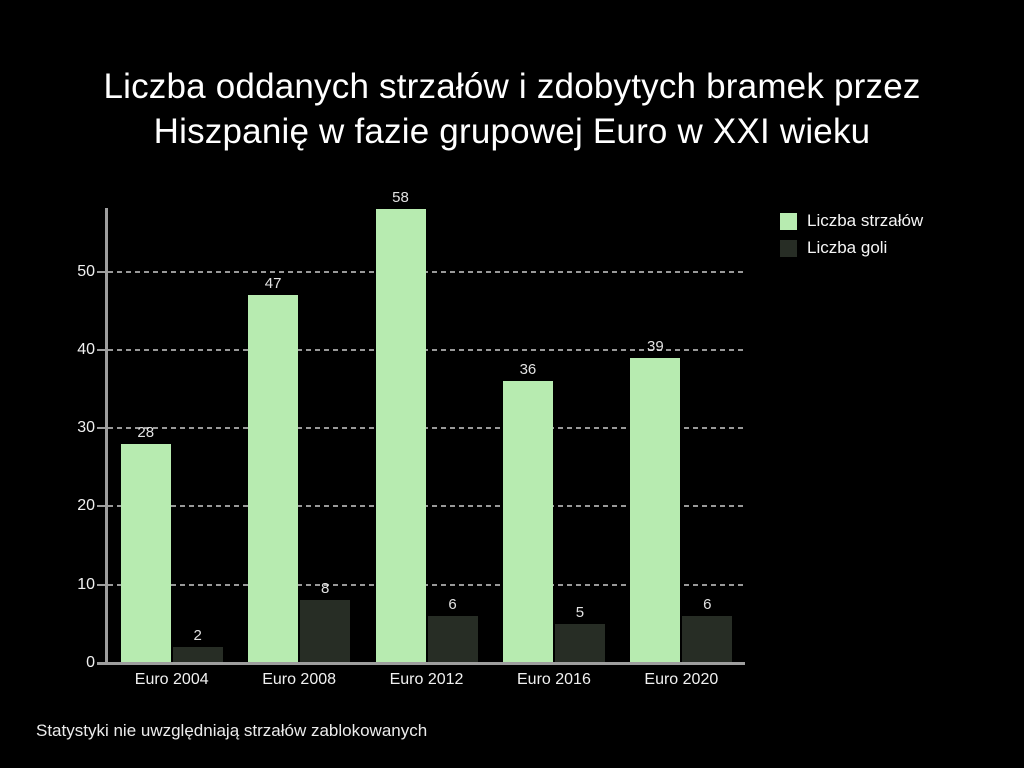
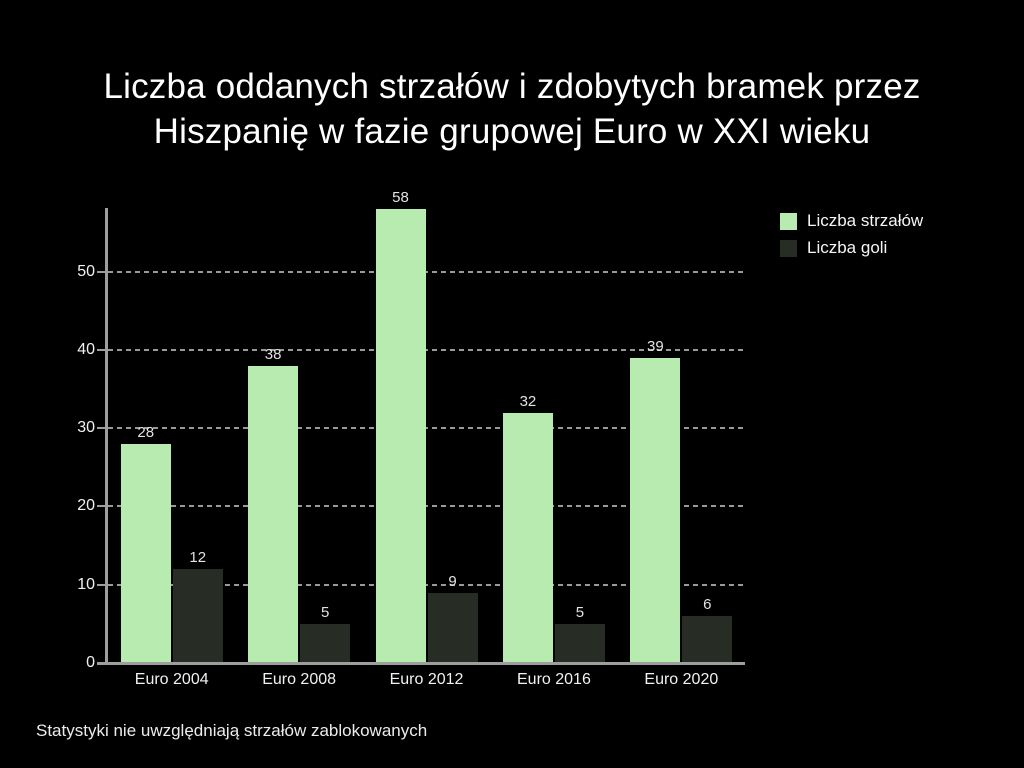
Liczba goli/Euro 2004: 2 -> 12
Liczba strzałów/Euro 2008: 47 -> 38
Liczba goli/Euro 2008: 8 -> 5
Liczba goli/Euro 2012: 6 -> 9
Liczba strzałów/Euro 2016: 36 -> 32
